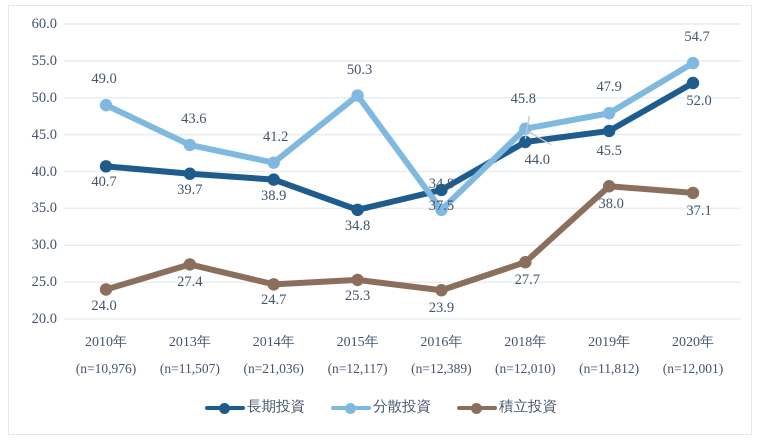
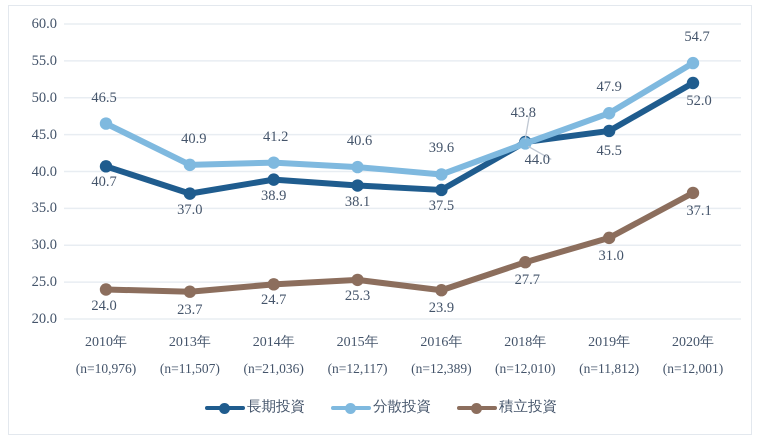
分散投資/2010年: 49.0 -> 46.5
長期投資/2013年: 39.7 -> 37.0
分散投資/2013年: 43.6 -> 40.9
積立投資/2013年: 27.4 -> 23.7
長期投資/2015年: 34.8 -> 38.1
分散投資/2015年: 50.3 -> 40.6
分散投資/2016年: 34.8 -> 39.6
分散投資/2018年: 45.8 -> 43.8
積立投資/2019年: 38.0 -> 31.0
